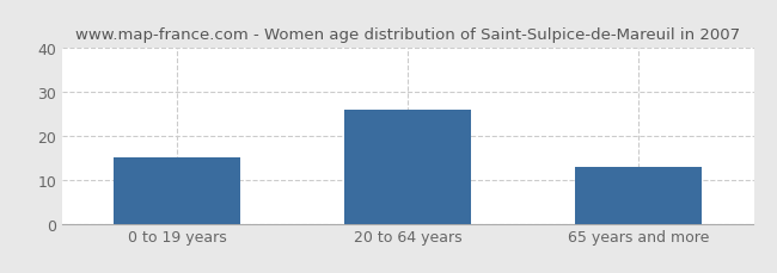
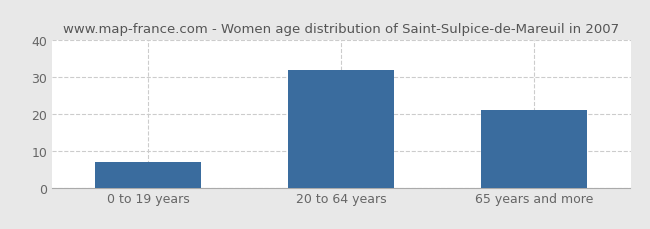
0 to 19 years: 15 -> 7
20 to 64 years: 26 -> 32
65 years and more: 13 -> 21
